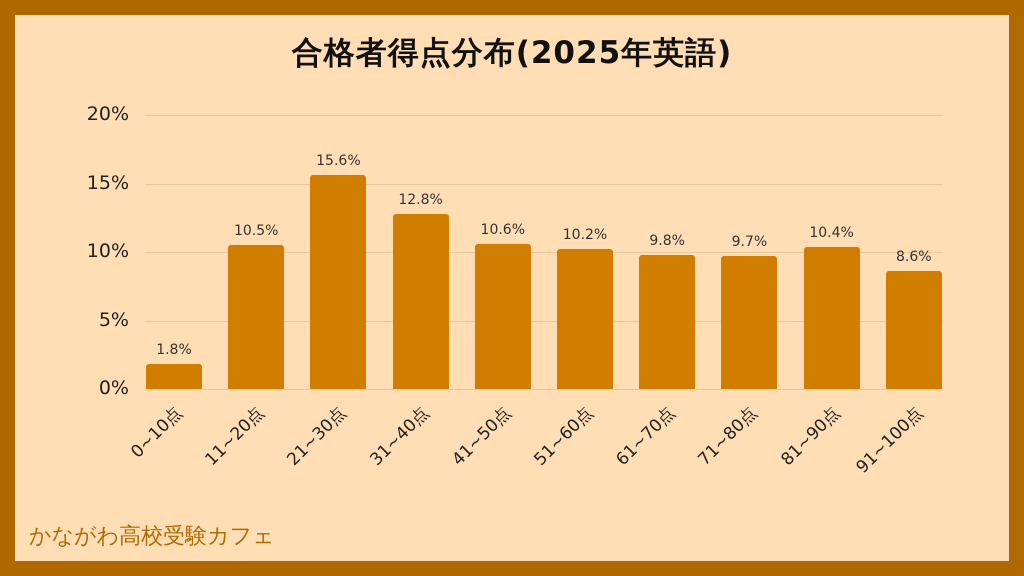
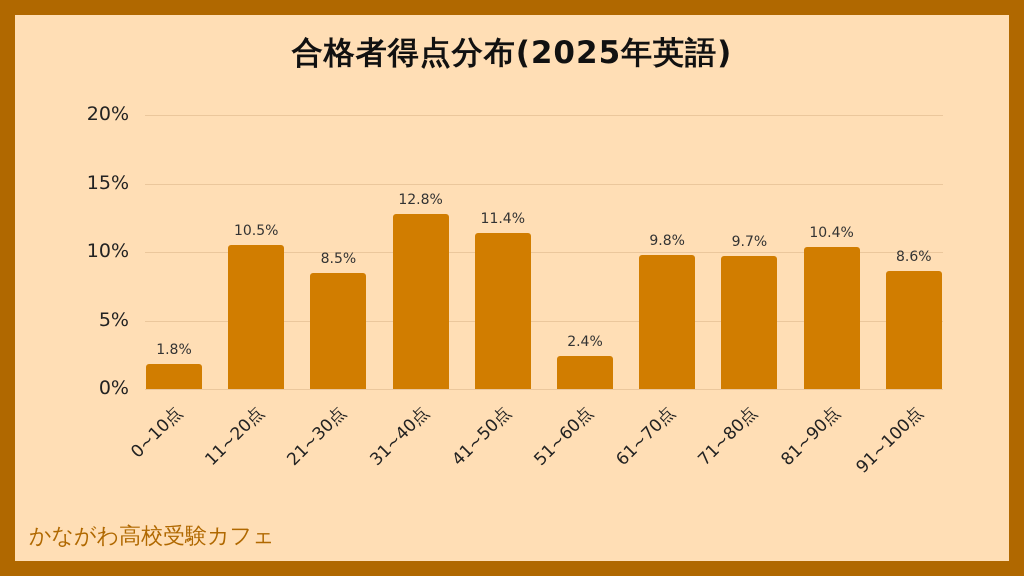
21~30点: 15.6% -> 8.5%
41~50点: 10.6% -> 11.4%
51~60点: 10.2% -> 2.4%
